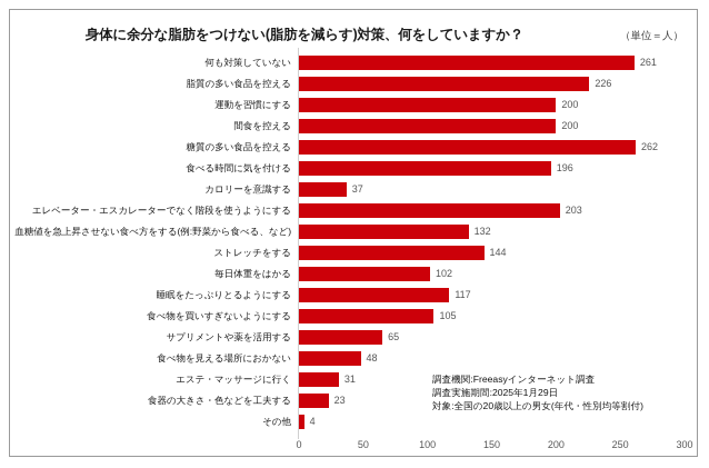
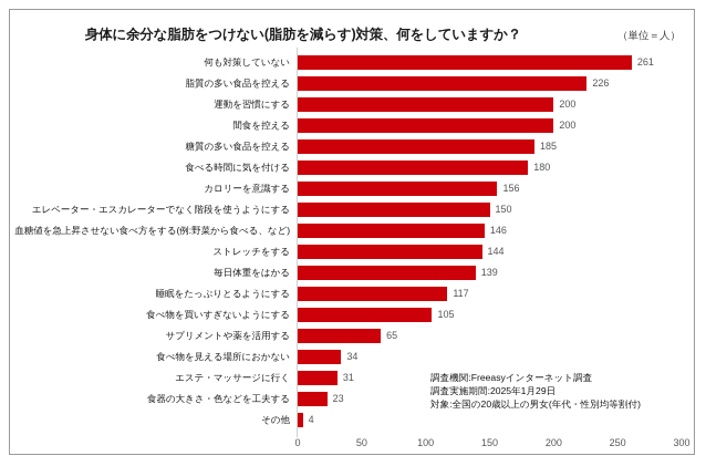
糖質の多い食品を控える: 262 -> 185
食べる時間に気を付ける: 196 -> 180
カロリーを意識する: 37 -> 156
エレベーター・エスカレーターでなく階段を使うようにする: 203 -> 150
血糖値を急上昇させない食べ方をする(例:野菜から食べる、など): 132 -> 146
毎日体重をはかる: 102 -> 139
食べ物を見える場所におかない: 48 -> 34
